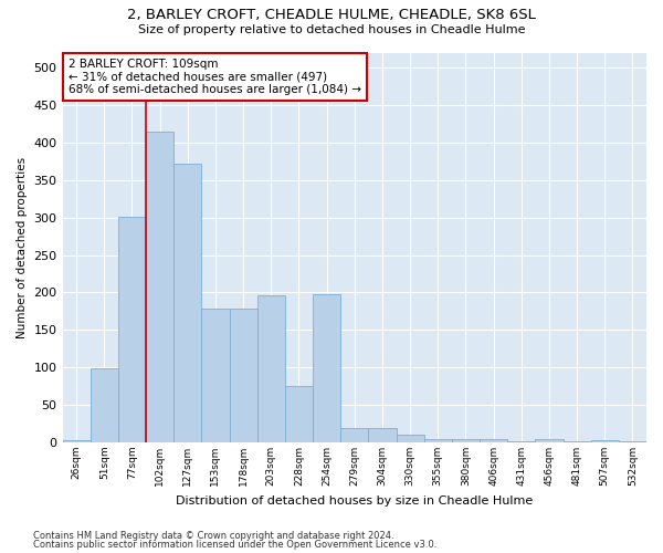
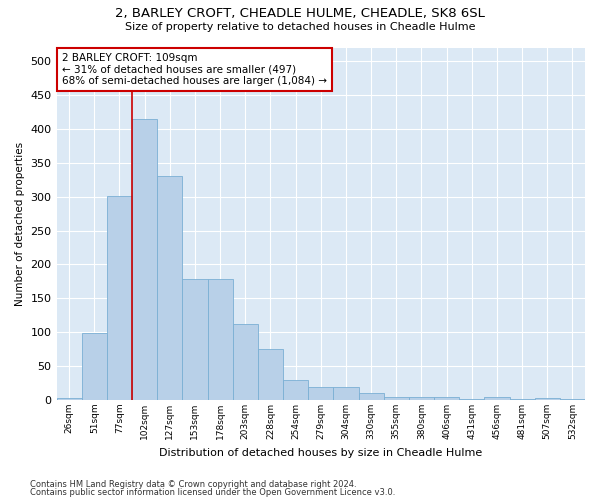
127sqm: 372 -> 330
203sqm: 196 -> 112
254sqm: 198 -> 29
